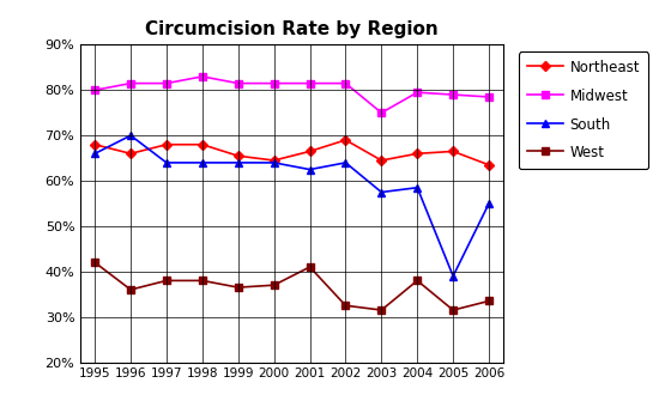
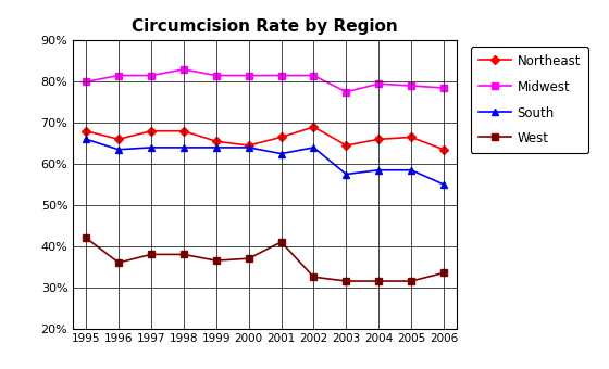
South/1996: 70.0% -> 63.5%
Midwest/2003: 75.0% -> 77.5%
West/2004: 38.0% -> 31.5%
South/2005: 39.0% -> 58.5%
